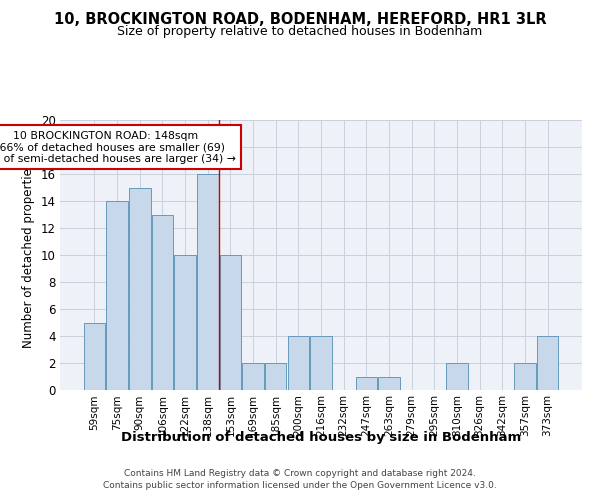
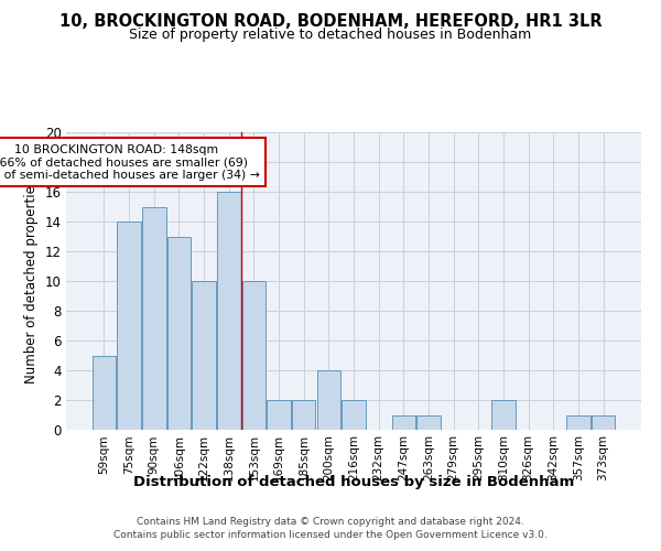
216sqm: 4 -> 2
357sqm: 2 -> 1
373sqm: 4 -> 1
